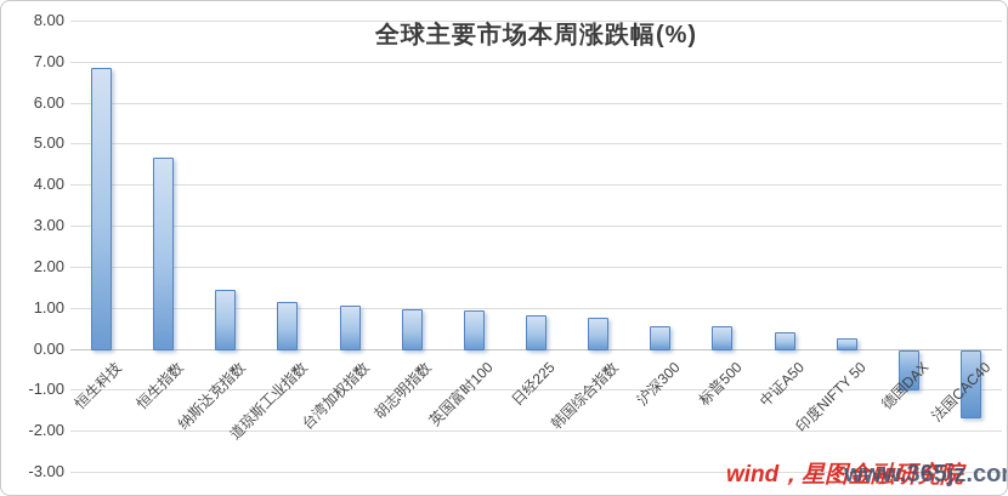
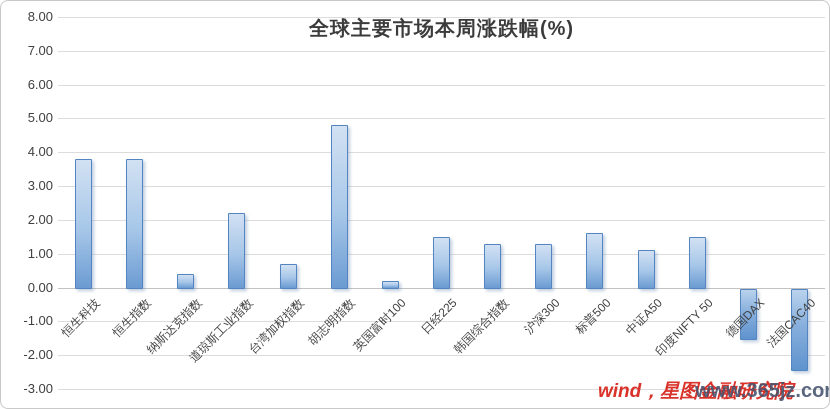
恒生科技: 6.8 -> 3.8
恒生指数: 4.7 -> 3.8
纳斯达克指数: 1.4 -> 0.4
道琼斯工业指数: 1.1 -> 2.2
台湾加权指数: 1.1 -> 0.7
胡志明指数: 0.9 -> 4.8
英国富时100: 0.9 -> 0.2
日经225: 0.8 -> 1.5
韩国综合指数: 0.8 -> 1.3
沪深300: 0.6 -> 1.3
标普500: 0.5 -> 1.6
中证A50: 0.4 -> 1.1
印度NIFTY 50: 0.2 -> 1.5
德国DAX: -0.9 -> -1.5
法国CAC40: -1.6 -> -2.4
